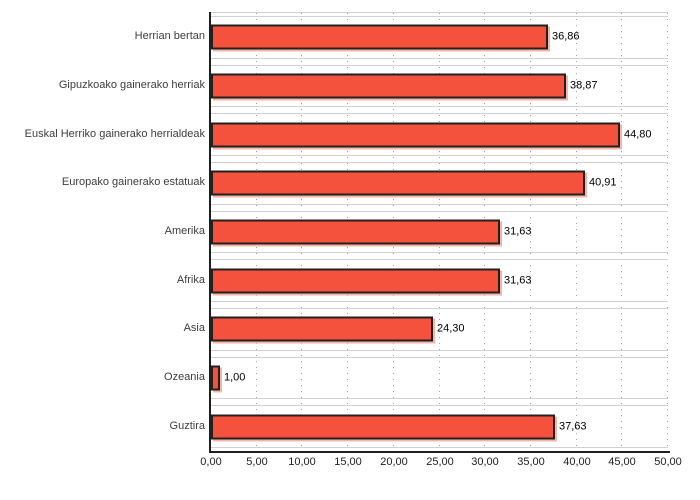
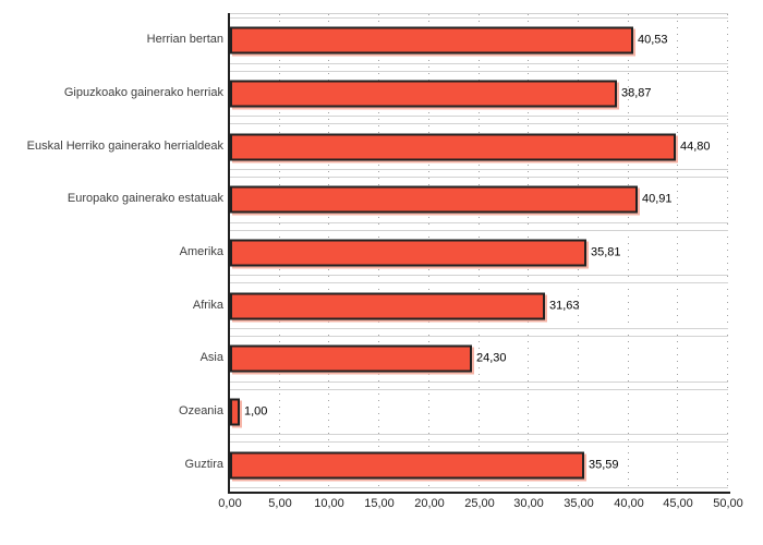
Herrian bertan: 36,86 -> 40,53
Amerika: 31,63 -> 35,81
Guztira: 37,63 -> 35,59
